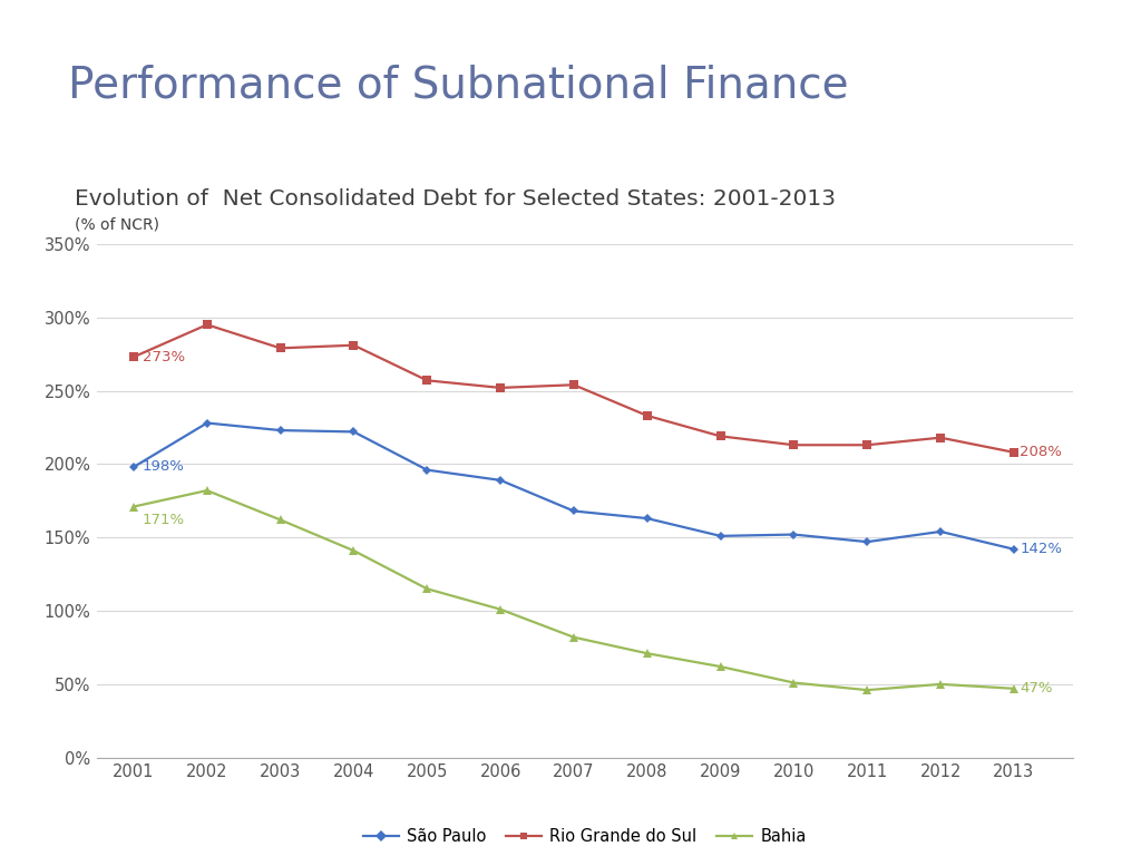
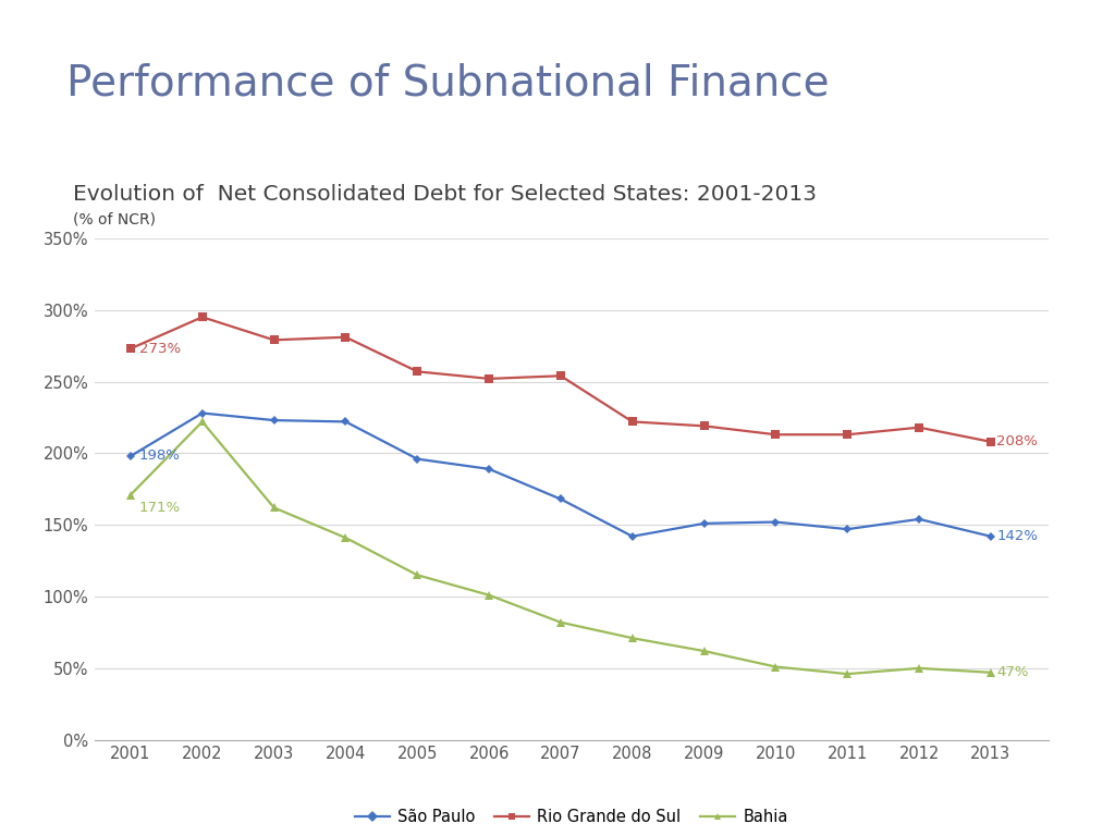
Bahia/2002: 182% -> 222%
São Paulo/2008: 163% -> 142%
Rio Grande do Sul/2008: 233% -> 222%
